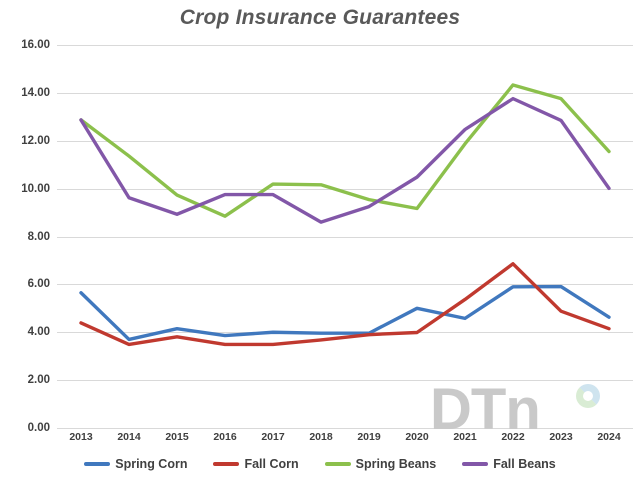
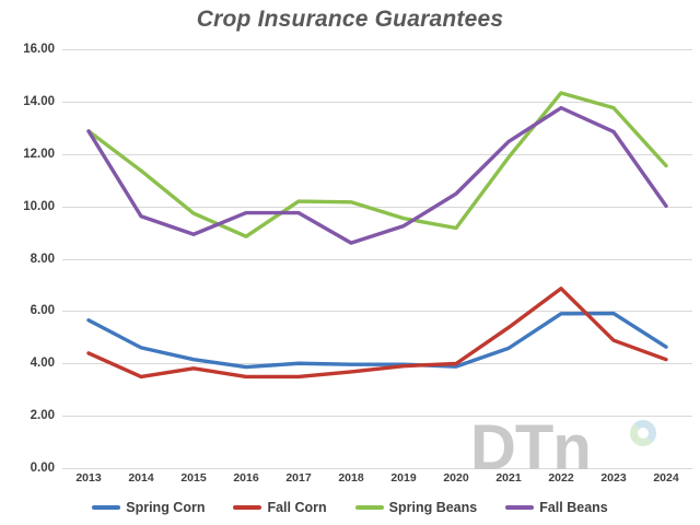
Spring Corn/2014: 3.7 -> 4.6
Spring Corn/2020: 5.0 -> 3.9
